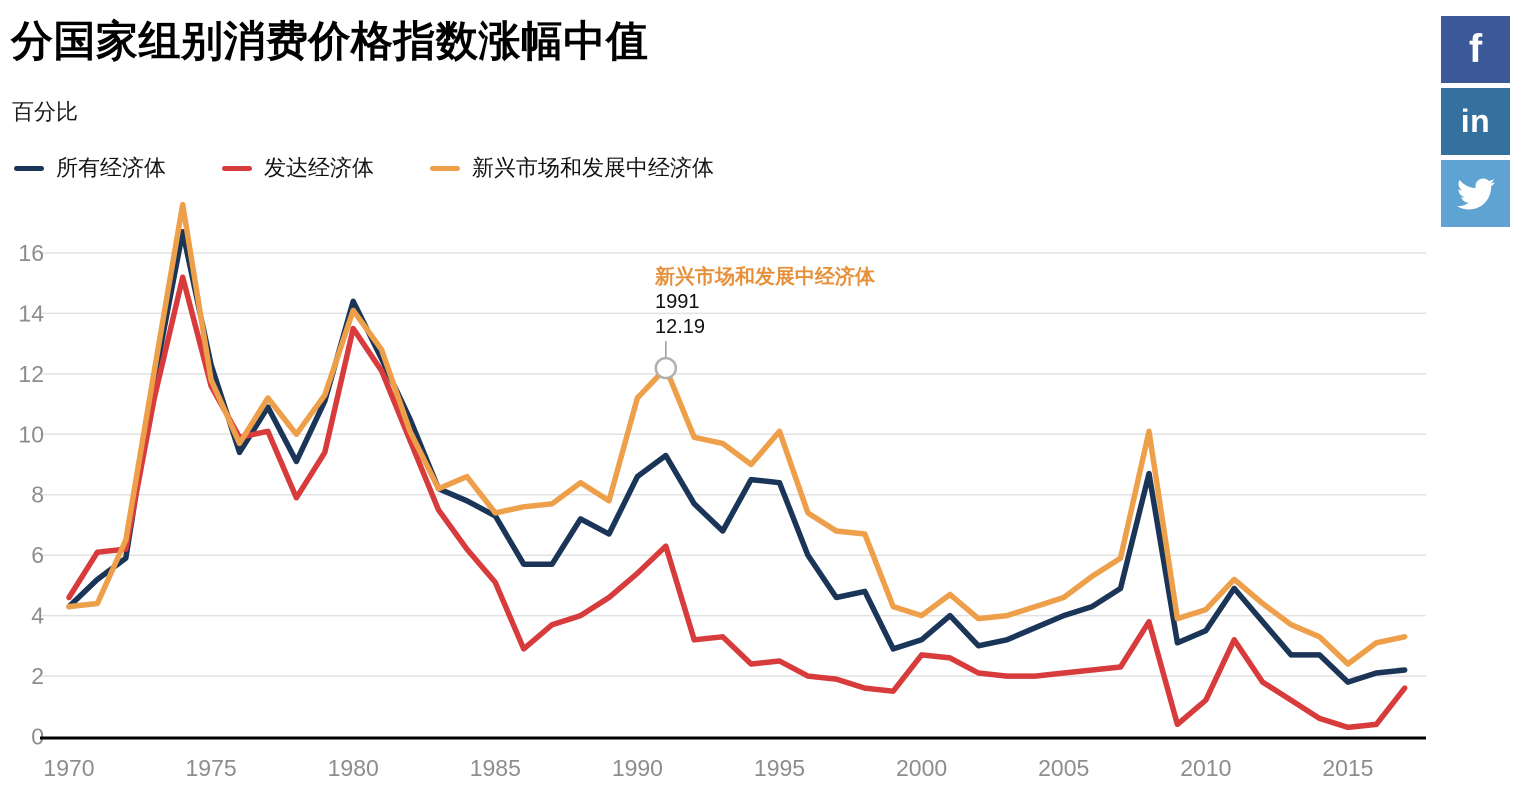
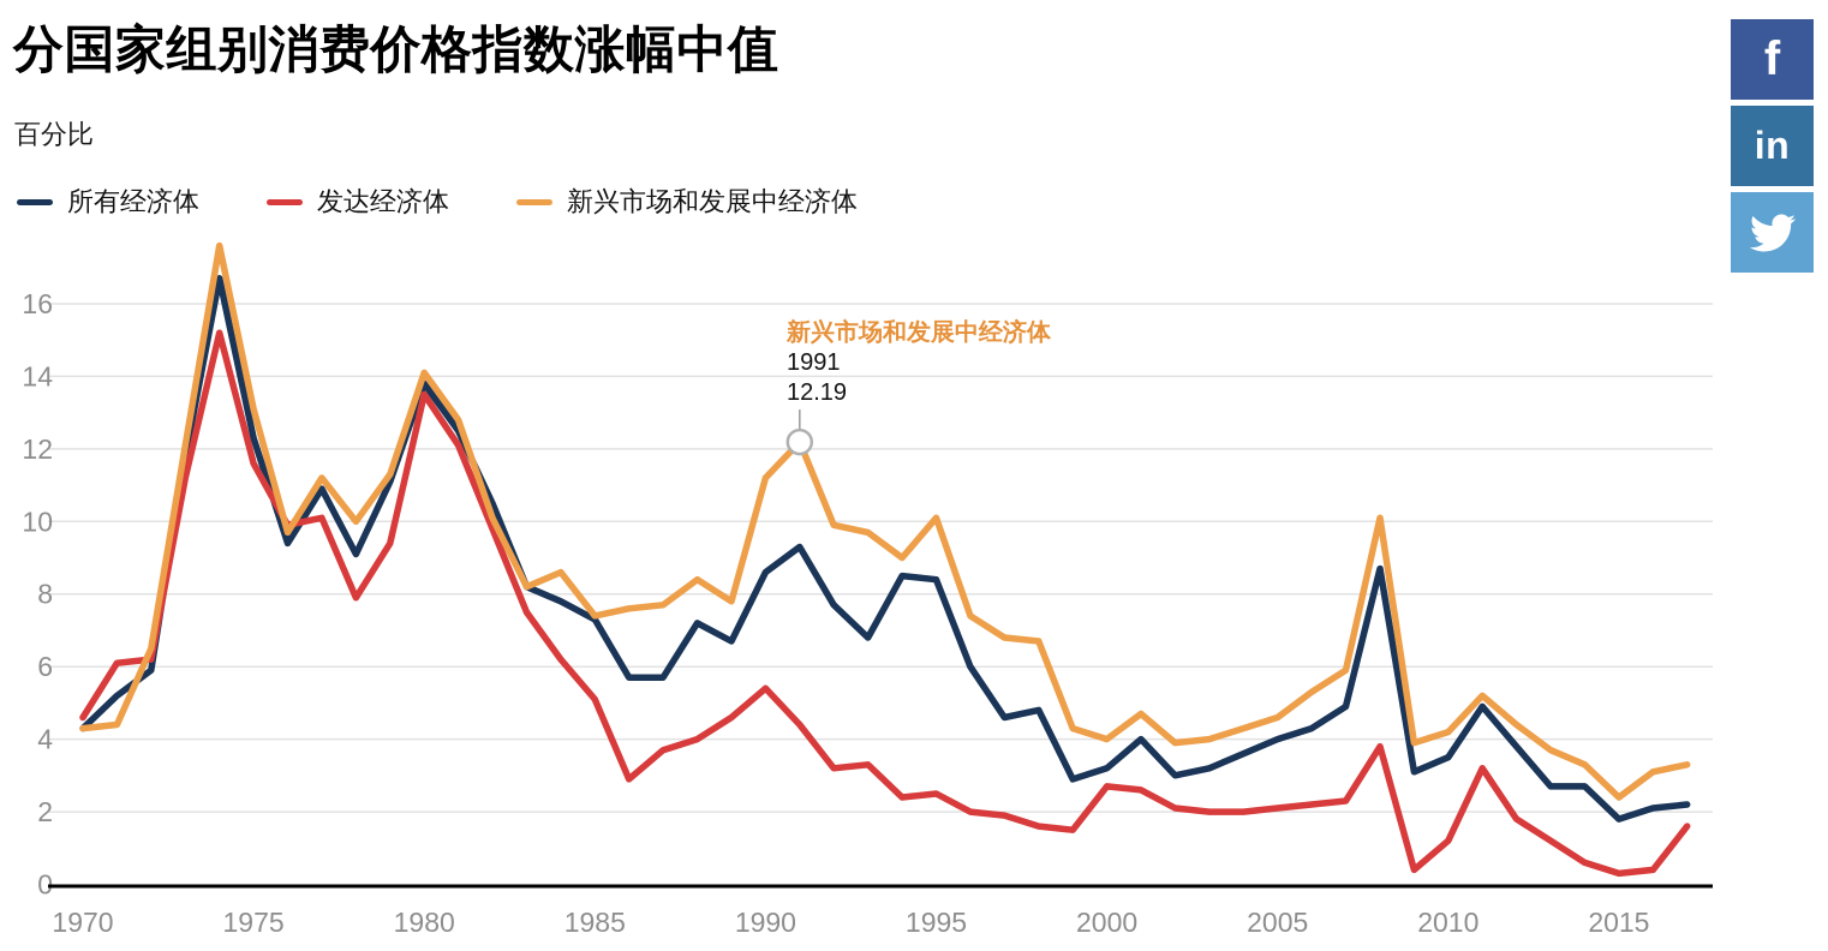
新兴市场和发展中经济体/1975: 11.8 -> 13.1
所有经济体/1980: 14.4 -> 13.8
发达经济体/1991: 6.3 -> 4.4
